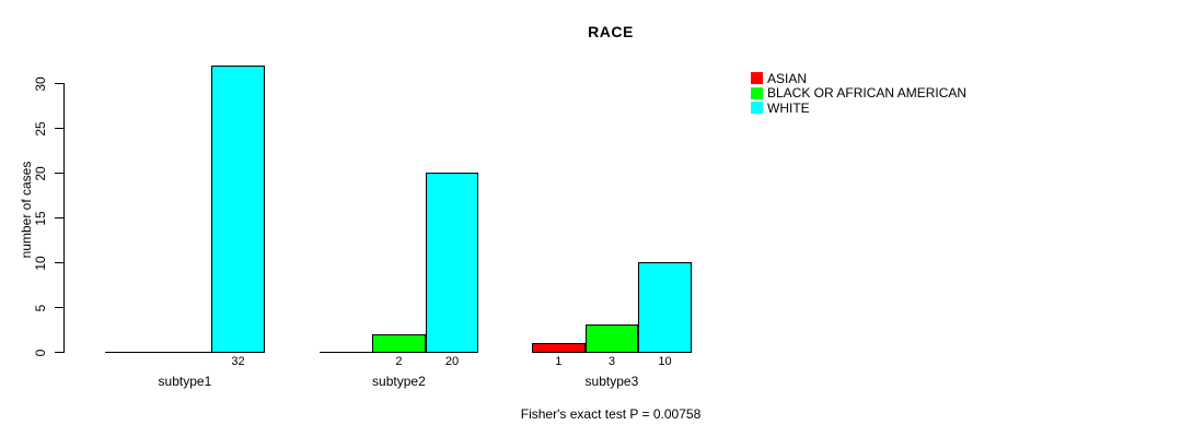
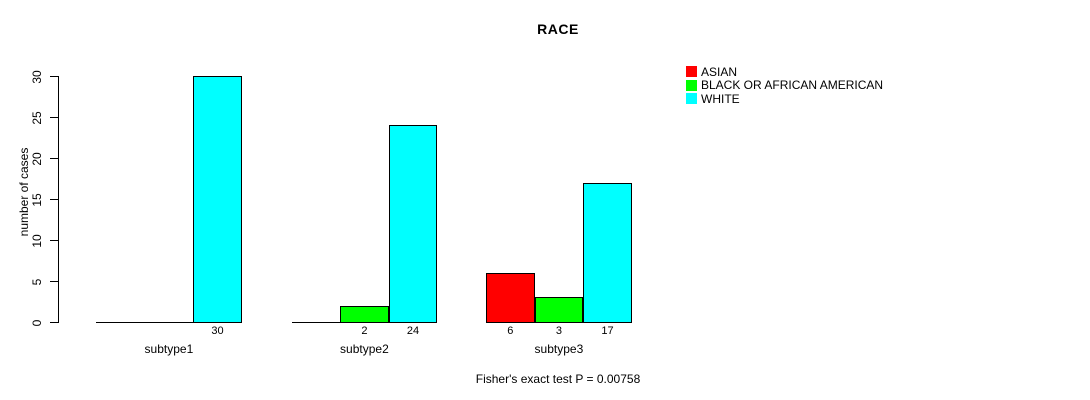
WHITE/subtype1: 32 -> 30
WHITE/subtype2: 20 -> 24
ASIAN/subtype3: 1 -> 6
WHITE/subtype3: 10 -> 17
